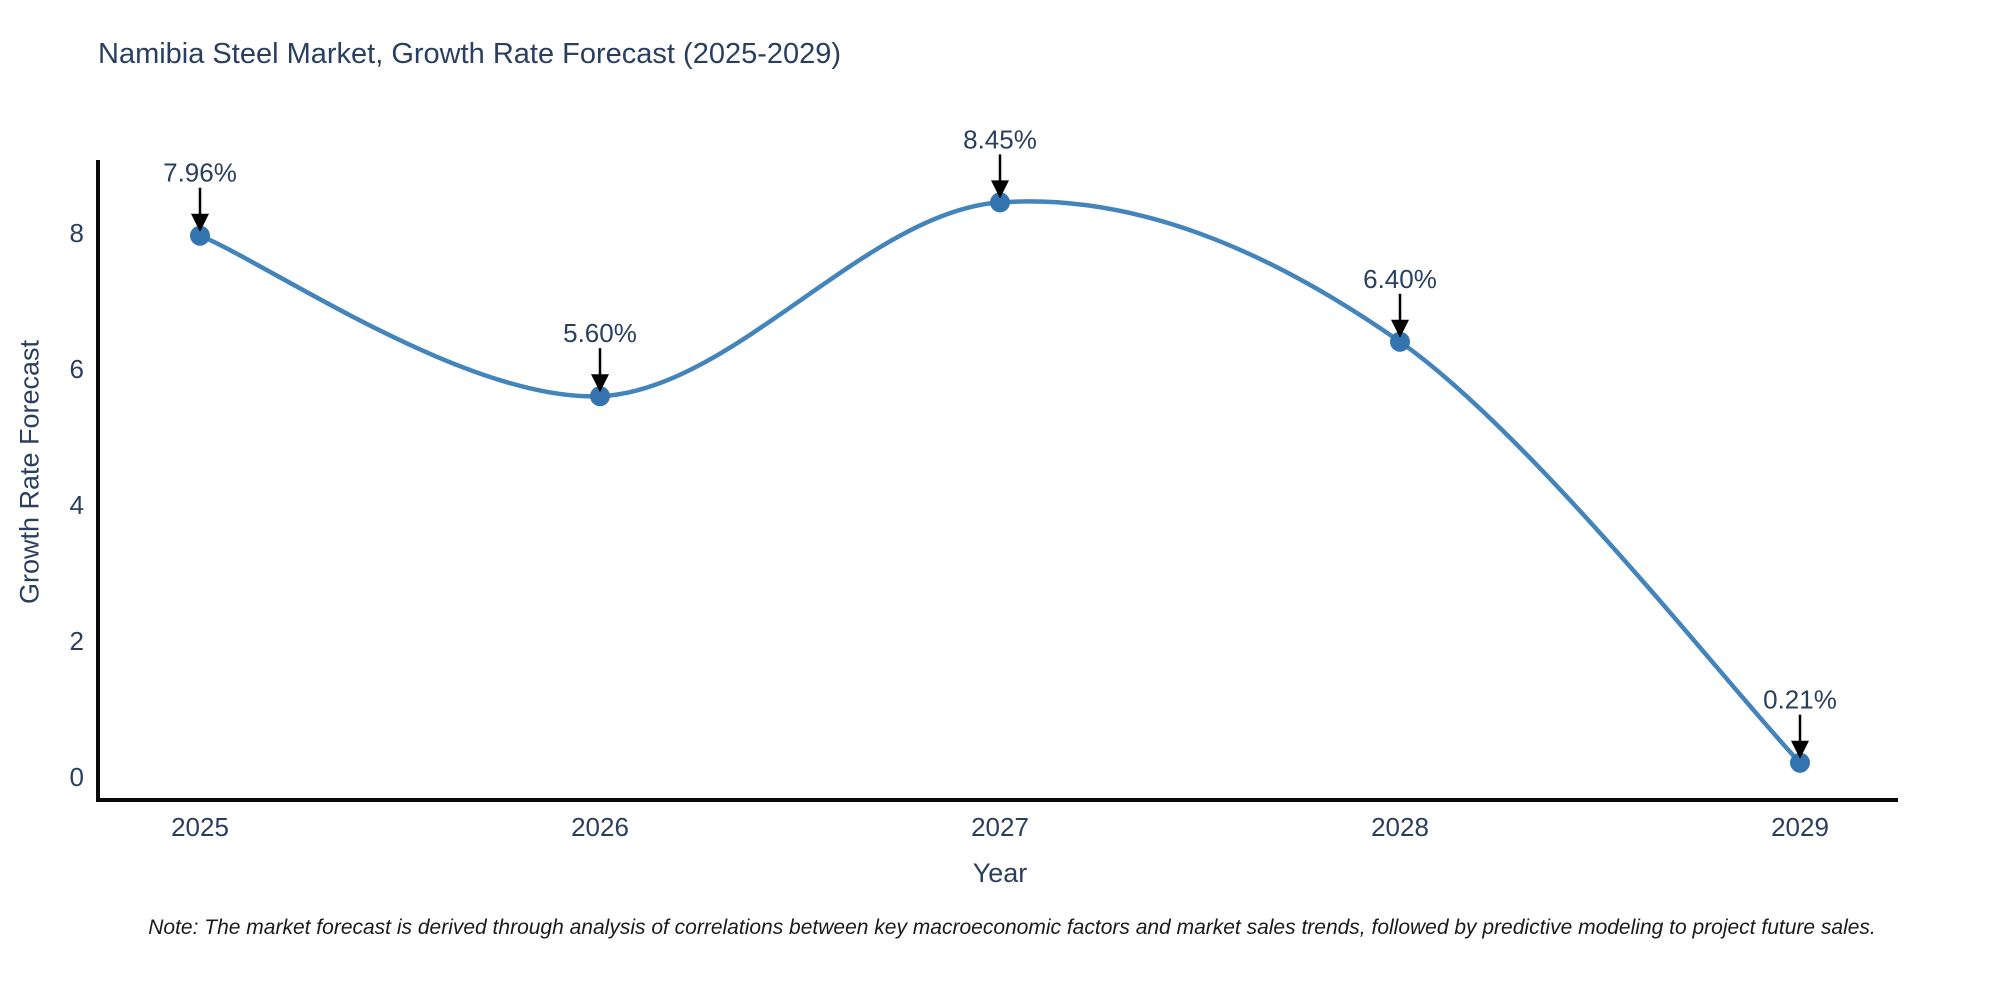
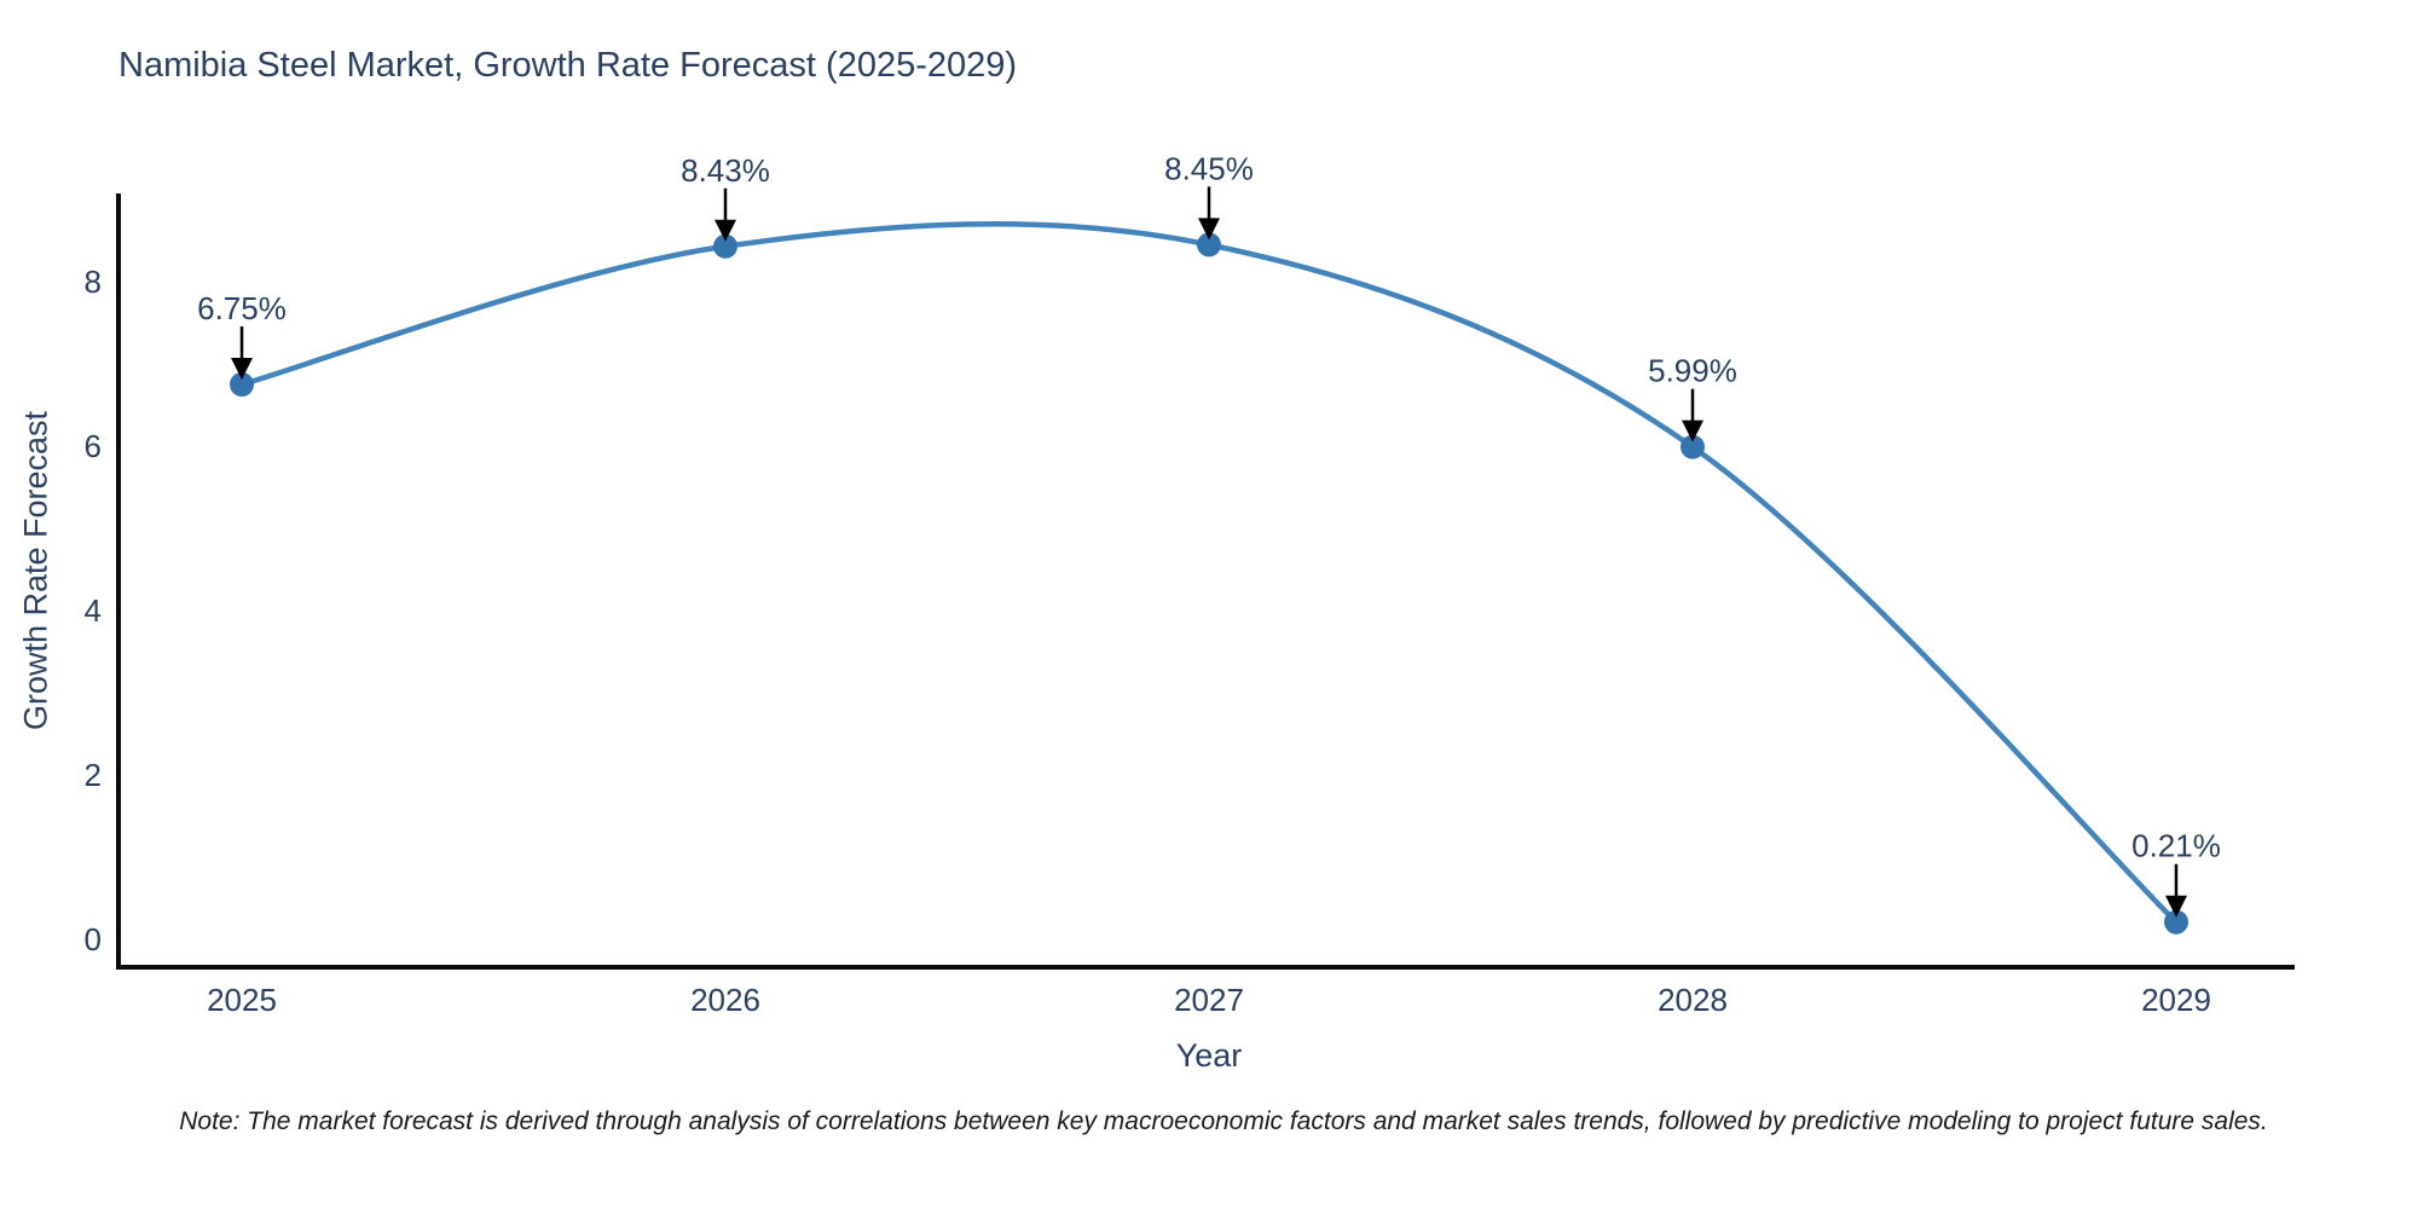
2025: 7.96% -> 6.75%
2026: 5.60% -> 8.43%
2028: 6.40% -> 5.99%
